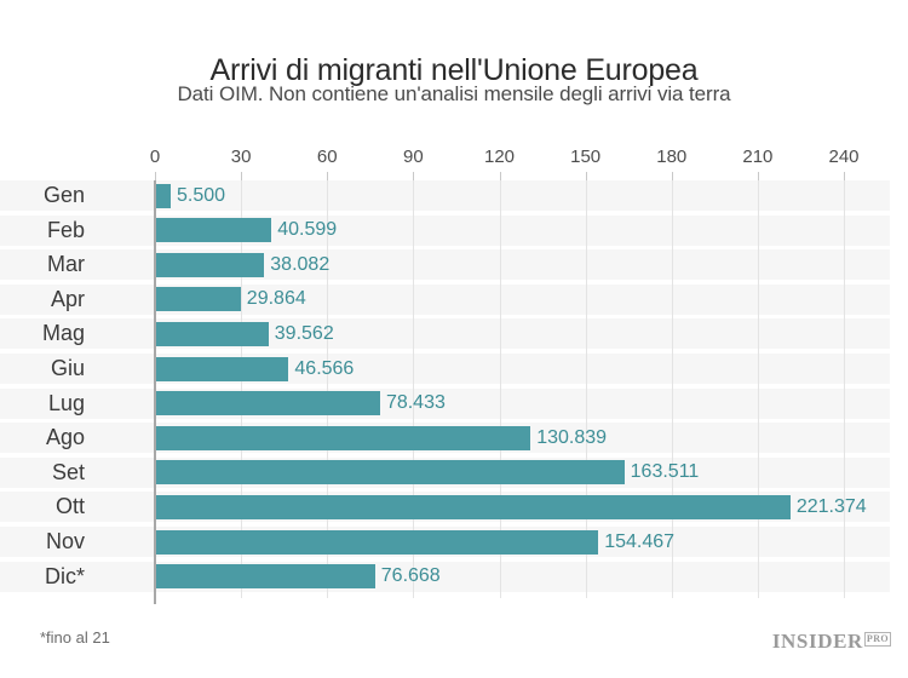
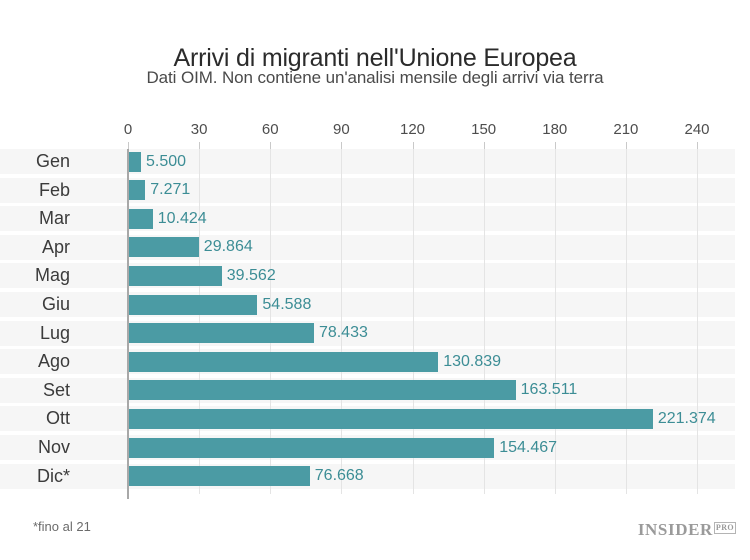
Feb: 40.599 -> 7.271
Mar: 38.082 -> 10.424
Giu: 46.566 -> 54.588
